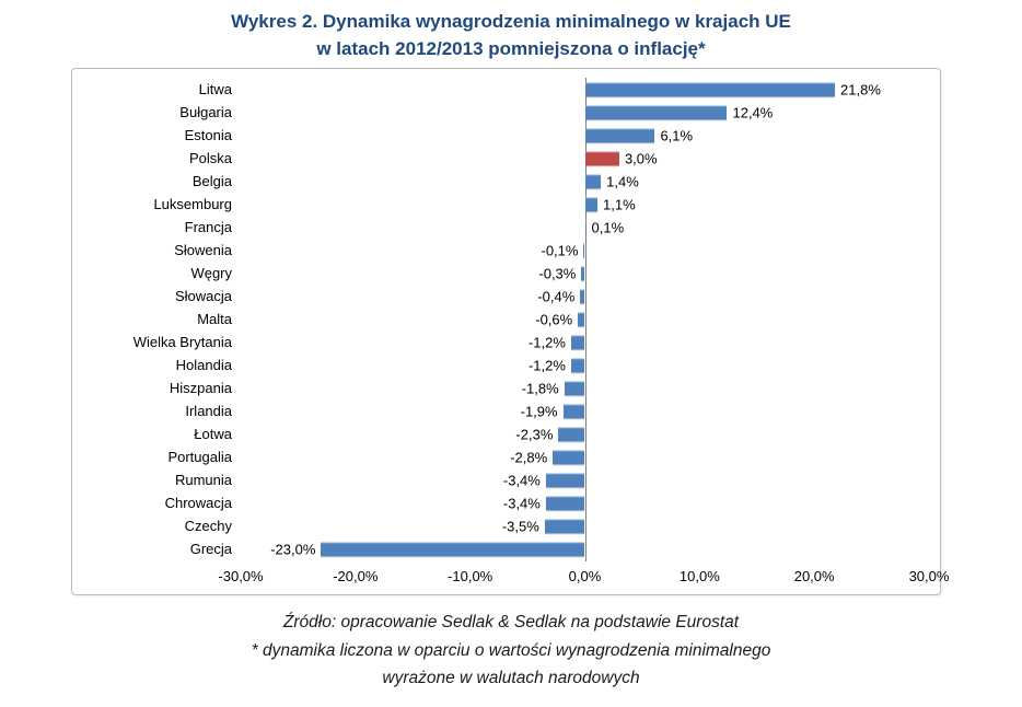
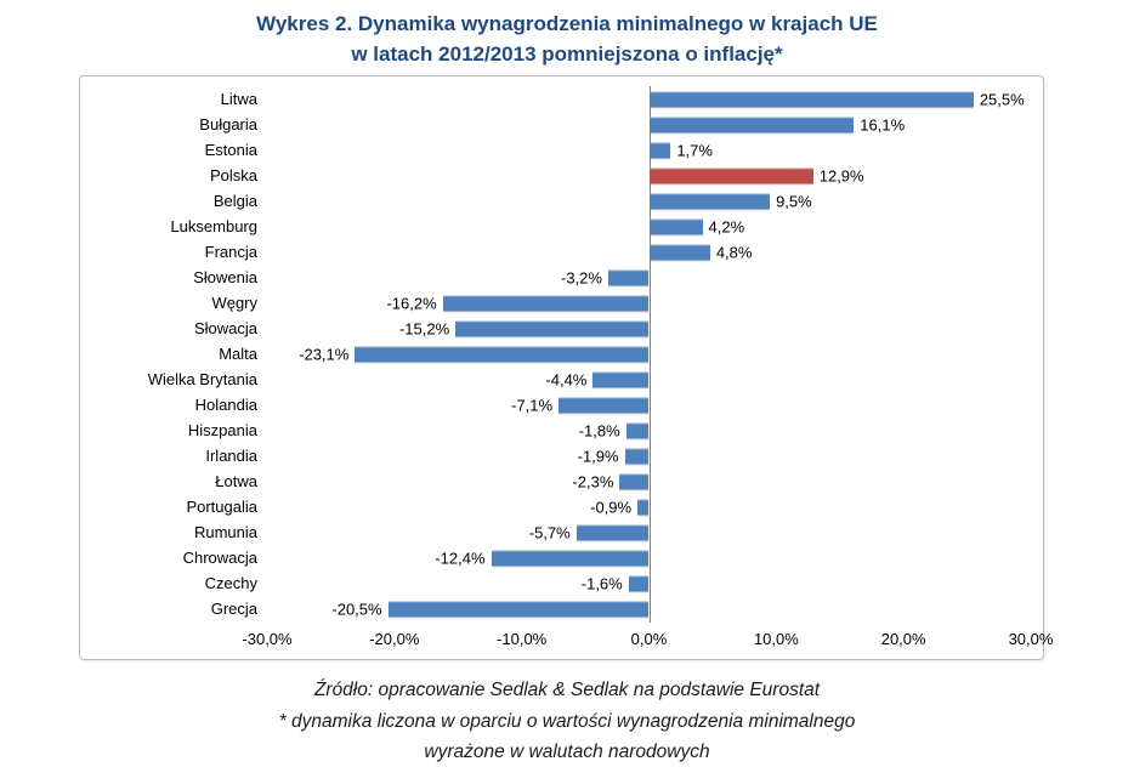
Litwa: 21,8% -> 25,5%
Bułgaria: 12,4% -> 16,1%
Estonia: 6,1% -> 1,7%
Polska: 3,0% -> 12,9%
Belgia: 1,4% -> 9,5%
Luksemburg: 1,1% -> 4,2%
Francja: 0,1% -> 4,8%
Słowenia: -0,1% -> -3,2%
Węgry: -0,3% -> -16,2%
Słowacja: -0,4% -> -15,2%
Malta: -0,6% -> -23,1%
Wielka Brytania: -1,2% -> -4,4%
Holandia: -1,2% -> -7,1%
Portugalia: -2,8% -> -0,9%
Rumunia: -3,4% -> -5,7%
Chrowacja: -3,4% -> -12,4%
Czechy: -3,5% -> -1,6%
Grecja: -23,0% -> -20,5%
